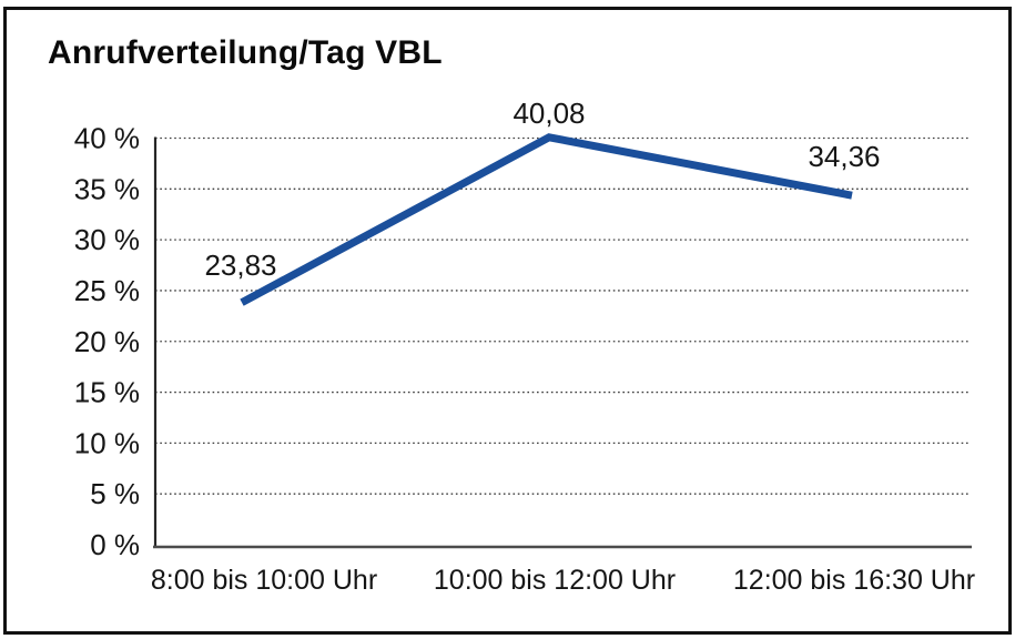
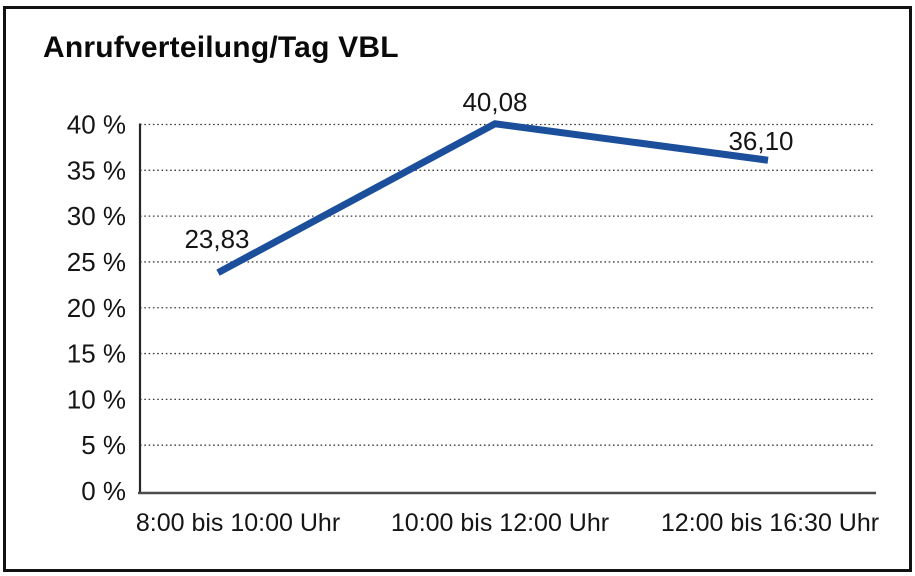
12:00 bis 16:30 Uhr: 34,36 -> 36,10
